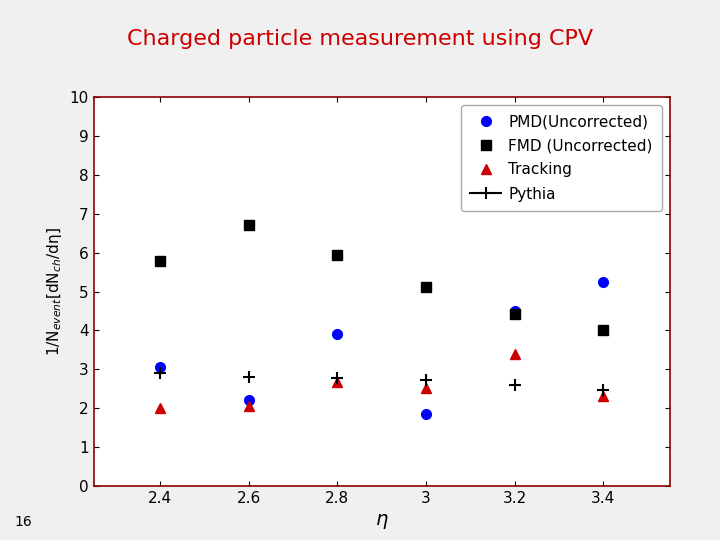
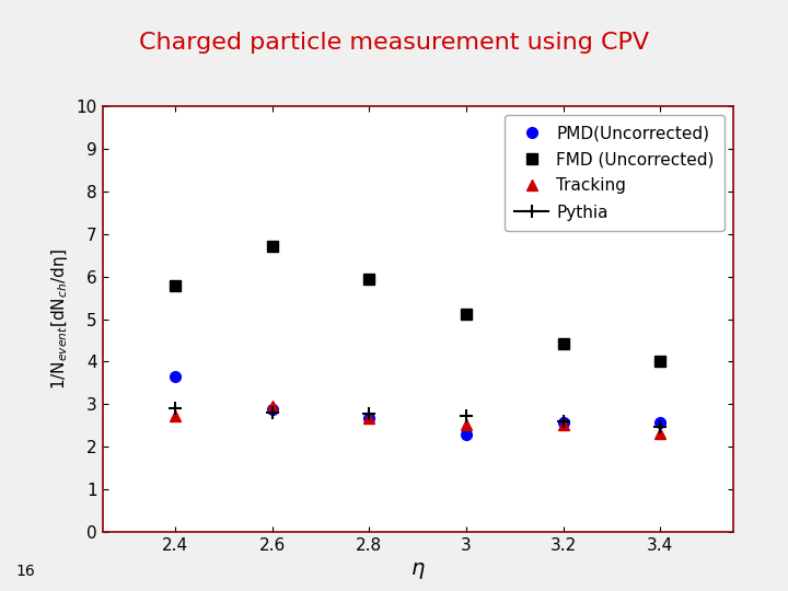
PMD(Uncorrected)/2.4: 3.05 -> 3.65
Tracking/2.4: 2.00 -> 2.72
PMD(Uncorrected)/2.6: 2.20 -> 2.88
Tracking/2.6: 2.05 -> 2.97
PMD(Uncorrected)/2.8: 3.90 -> 2.67
PMD(Uncorrected)/3: 1.85 -> 2.28
PMD(Uncorrected)/3.2: 4.50 -> 2.57
Tracking/3.2: 3.40 -> 2.52
PMD(Uncorrected)/3.4: 5.25 -> 2.57
